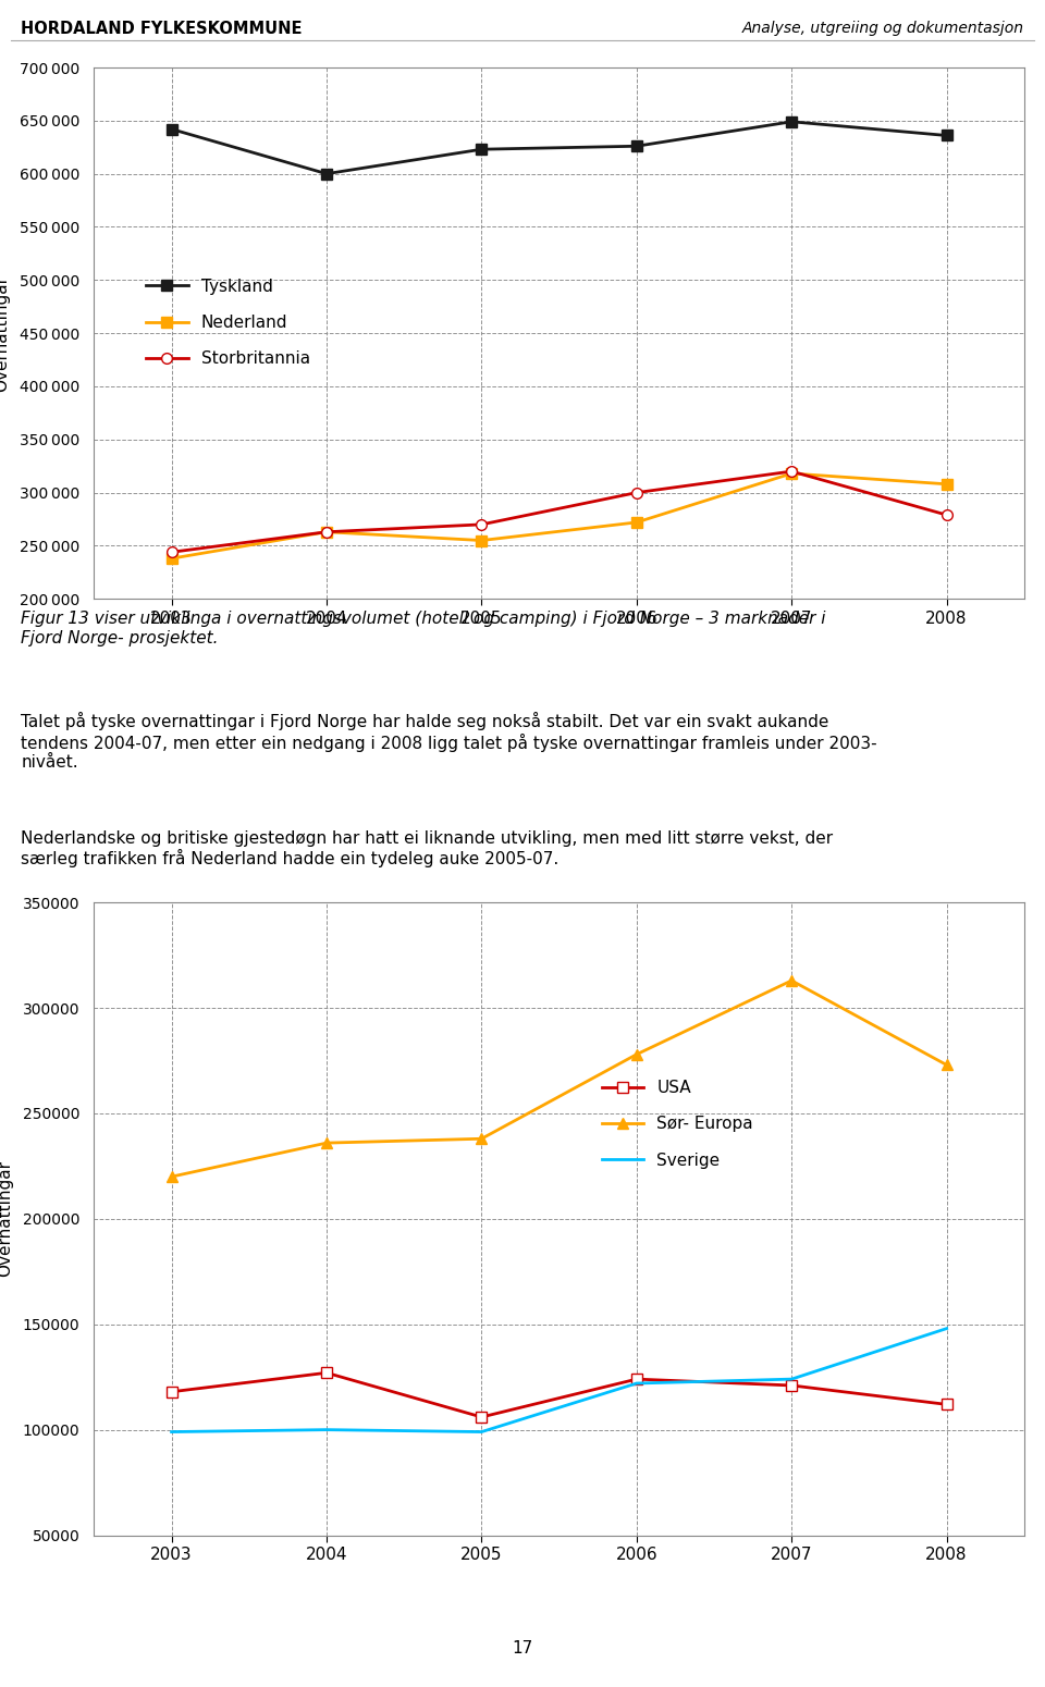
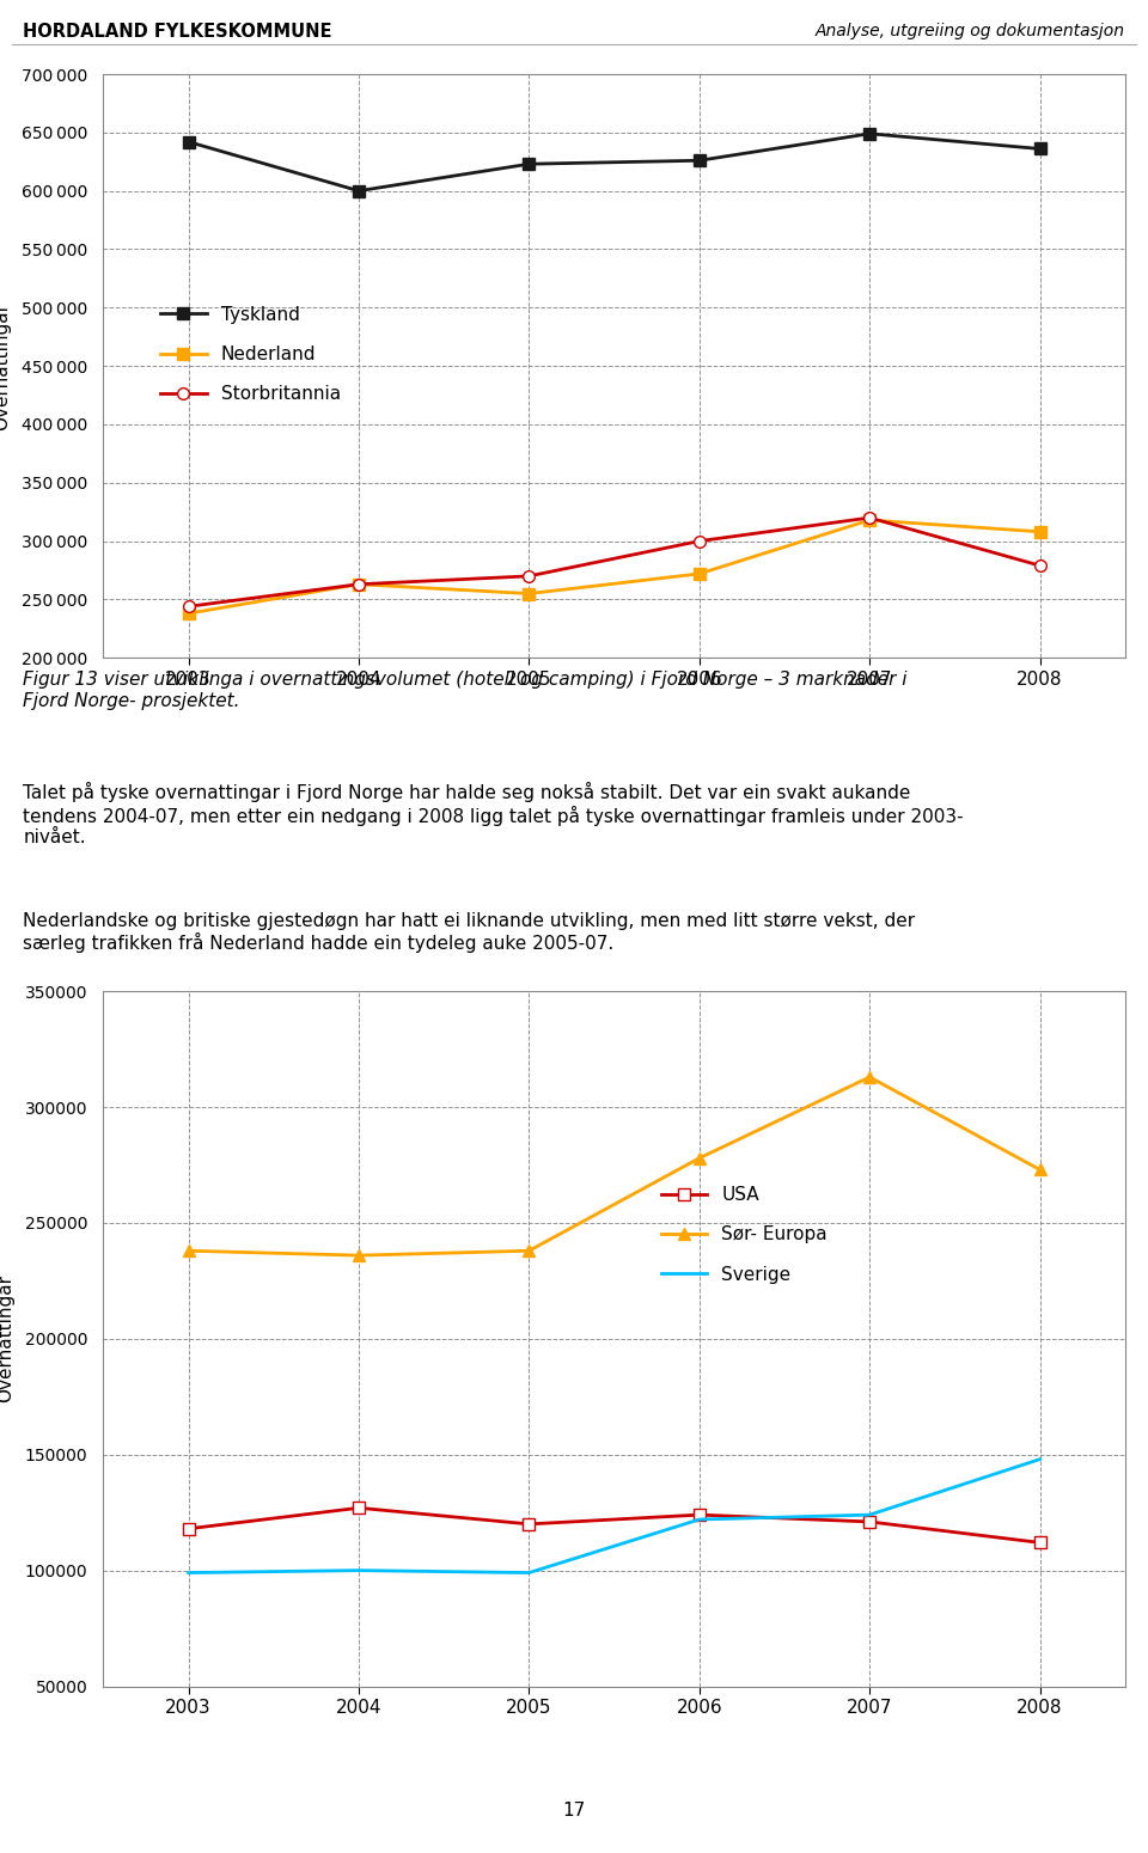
Sør- Europa/2003: 220000 -> 238000
USA/2005: 106000 -> 120000
